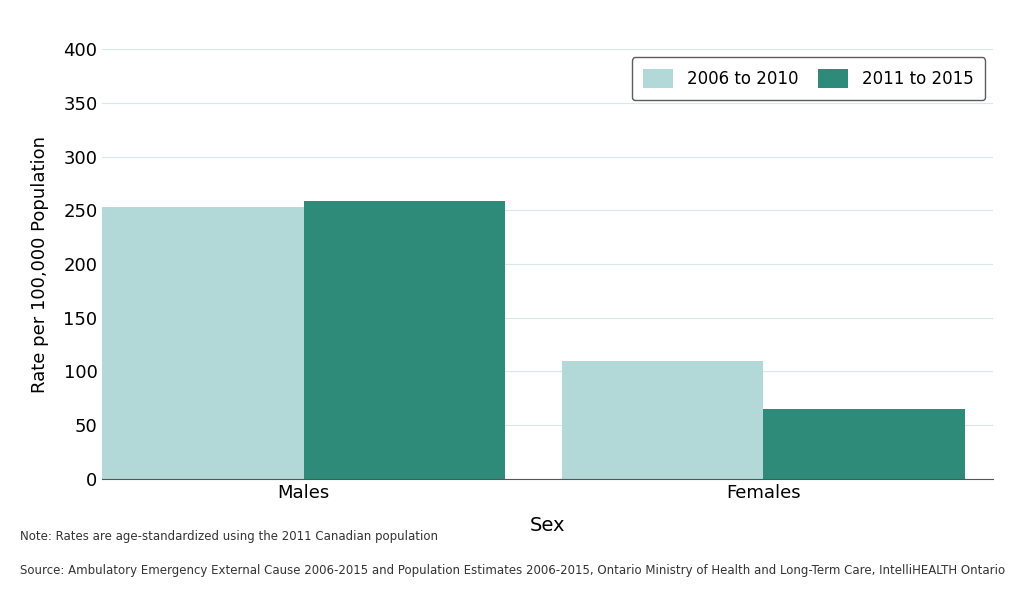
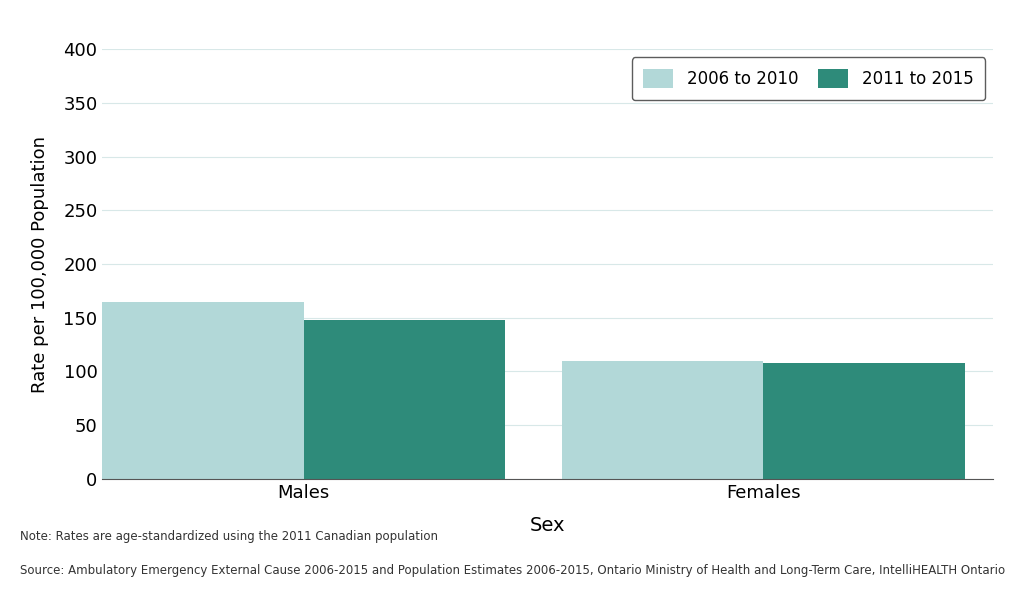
2006 to 2010/Males: 253 -> 165
2011 to 2015/Males: 259 -> 148
2011 to 2015/Females: 65 -> 108
